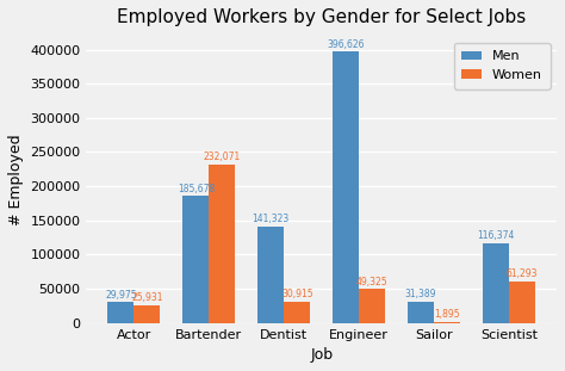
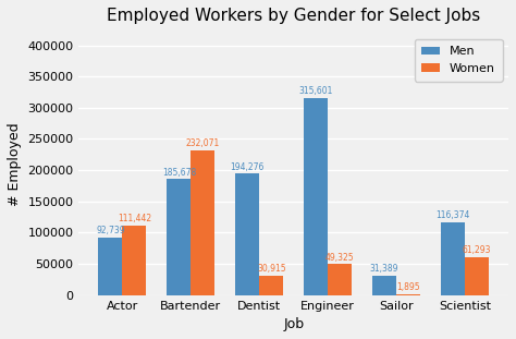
Men/Actor: 29,975 -> 92,739
Women/Actor: 25,931 -> 111,442
Men/Dentist: 141,323 -> 194,276
Men/Engineer: 396,626 -> 315,601
